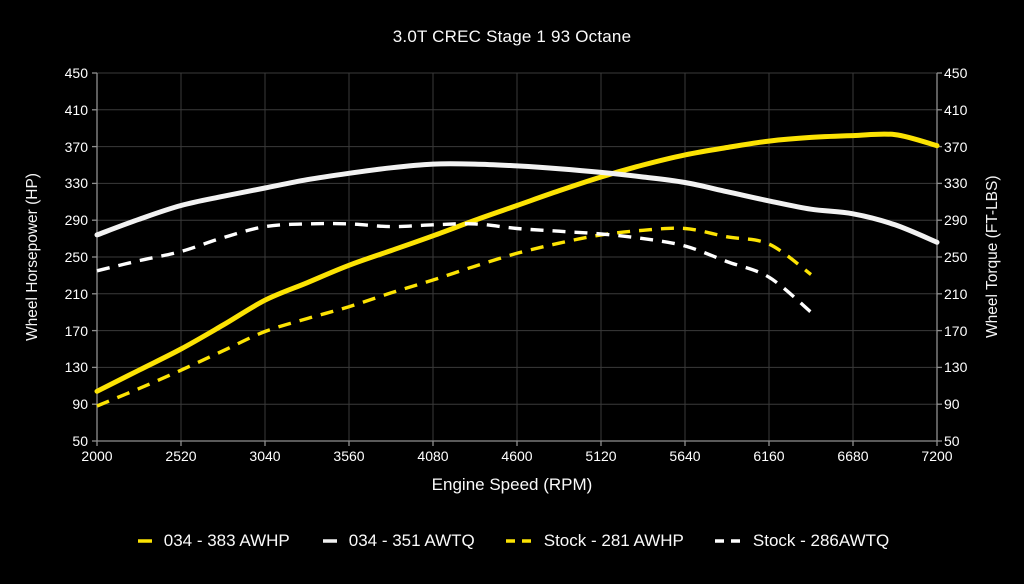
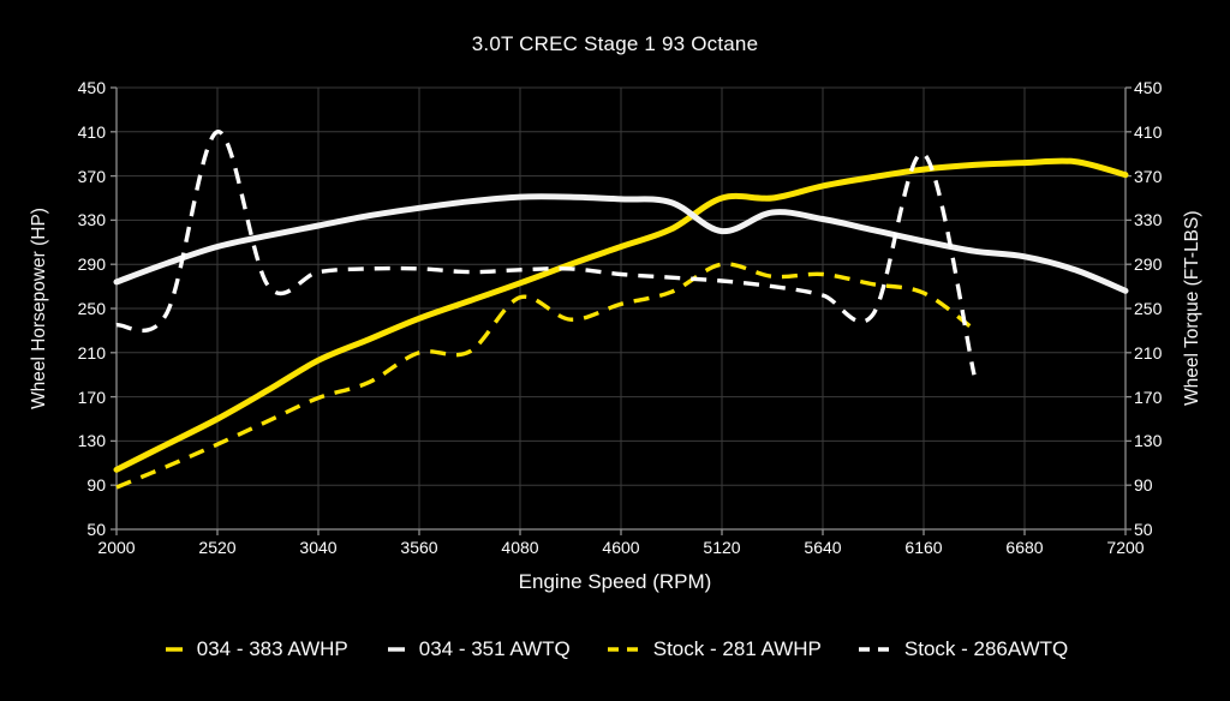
Stock - 286AWTQ/2520: 260 -> 410
Stock - 281 AWHP/3560: 200 -> 210
Stock - 281 AWHP/4080: 220 -> 260
034 - 383 AWHP/5120: 340 -> 350
034 - 351 AWTQ/5120: 340 -> 320
Stock - 281 AWHP/5120: 270 -> 290
Stock - 286AWTQ/6160: 230 -> 390
